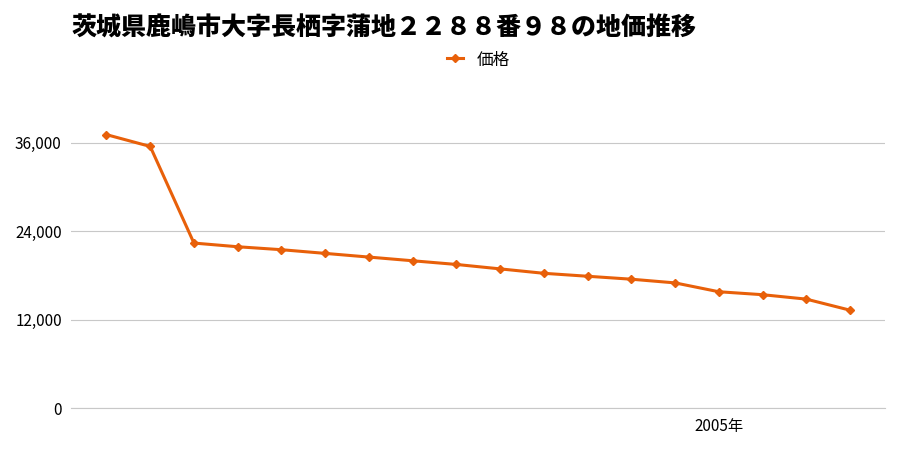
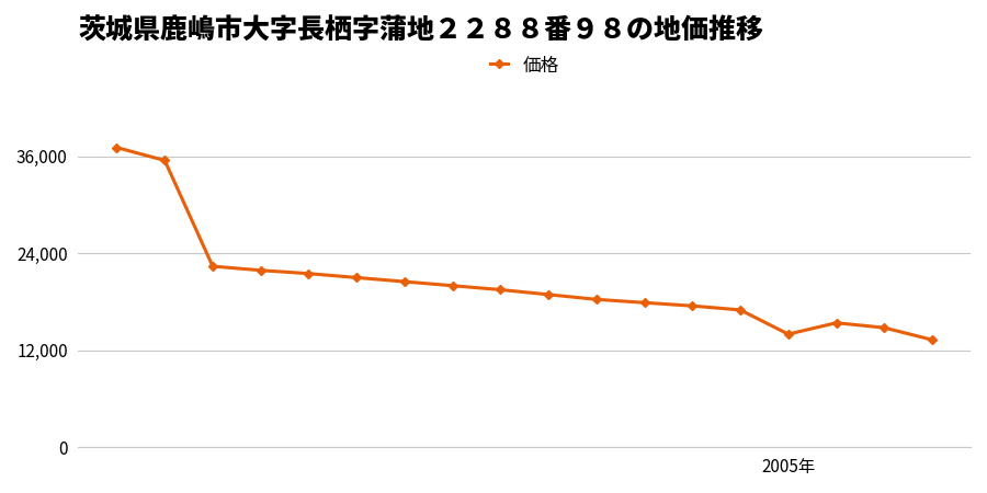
2005年: 15,800 -> 14,000
